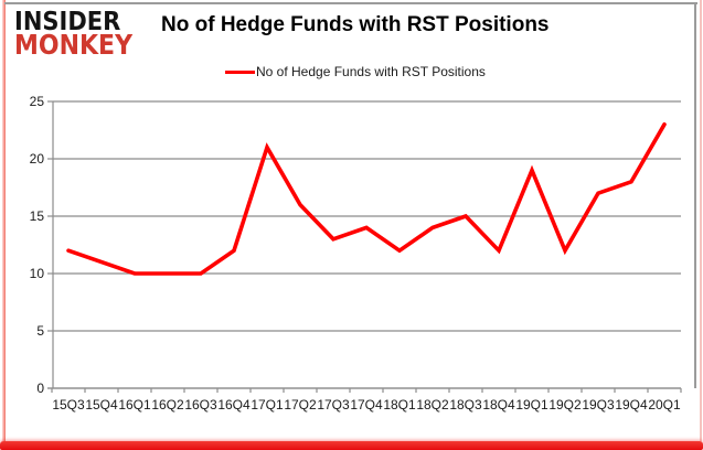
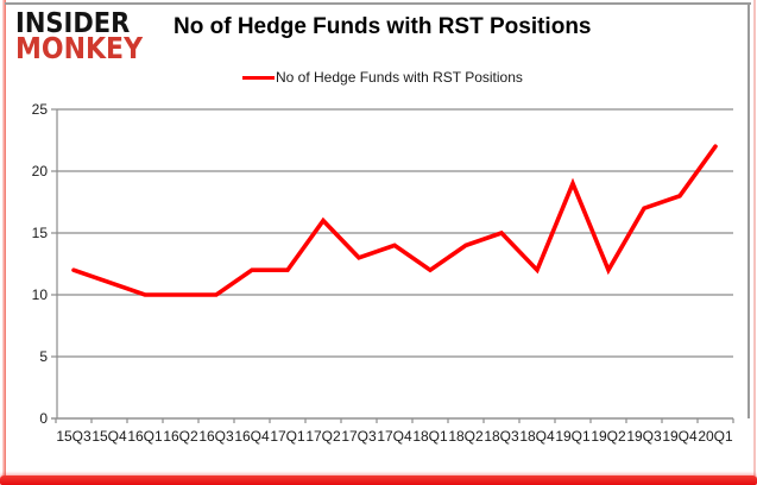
17Q1: 21 -> 12
20Q1: 23 -> 22
